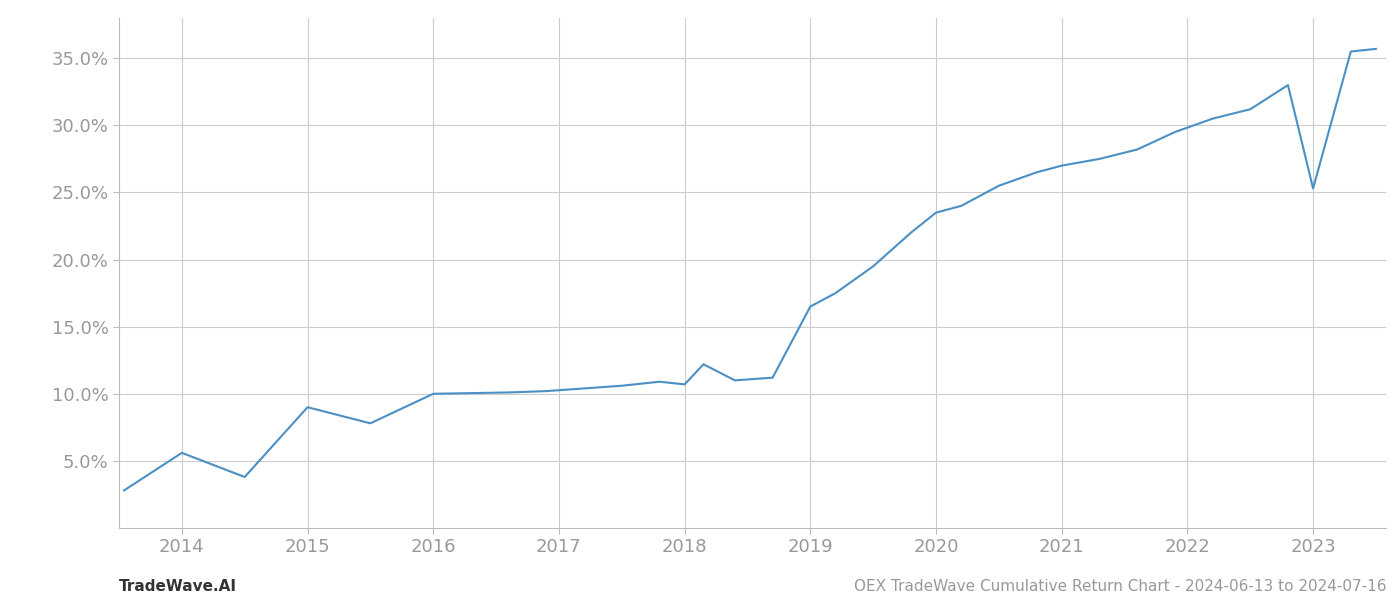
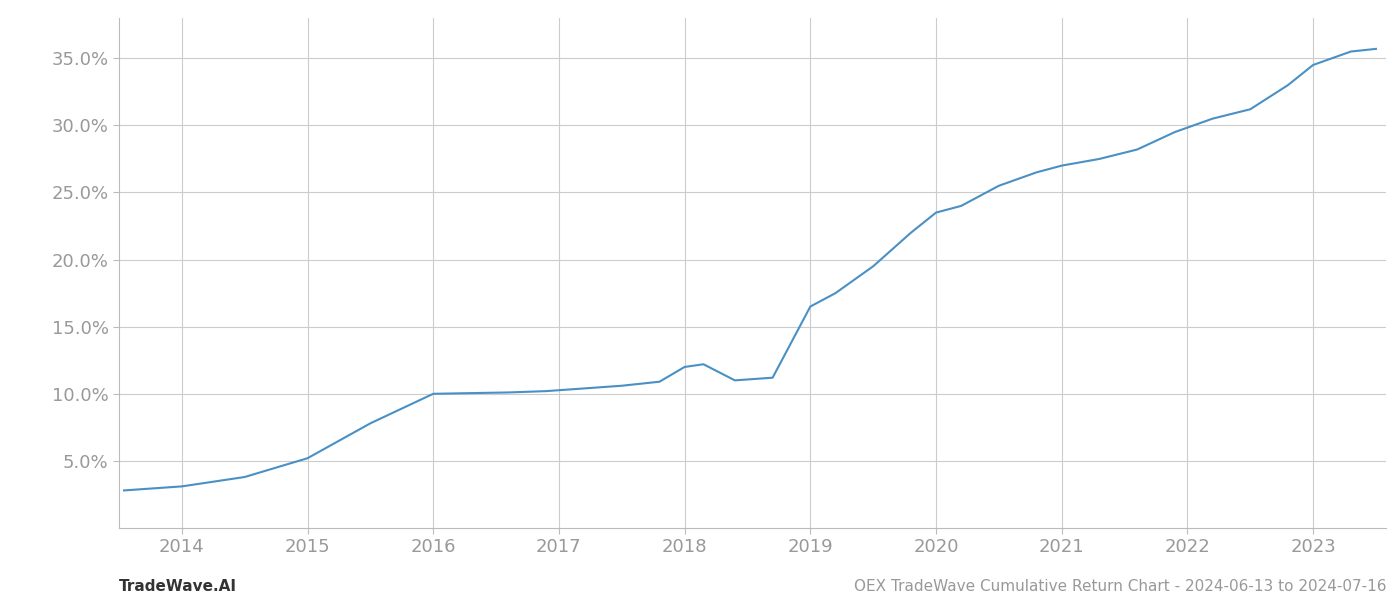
2014: 5.6% -> 3.1%
2015: 9.0% -> 5.2%
2018: 10.7% -> 12.0%
2023: 25.3% -> 34.5%
